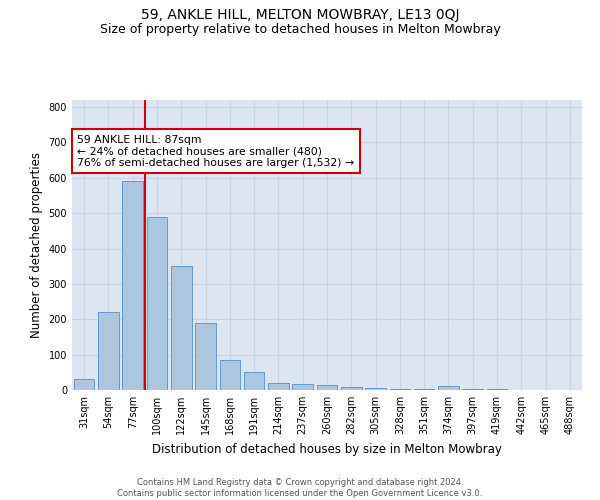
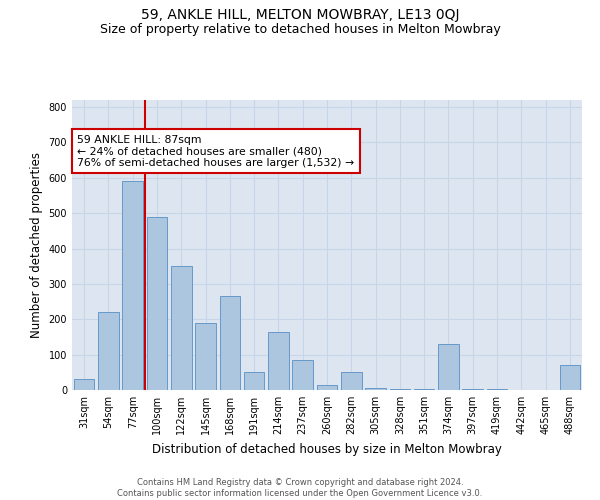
168sqm: 85 -> 265
214sqm: 20 -> 165
237sqm: 17 -> 85
282sqm: 8 -> 50
374sqm: 10 -> 130
488sqm: 1 -> 70
